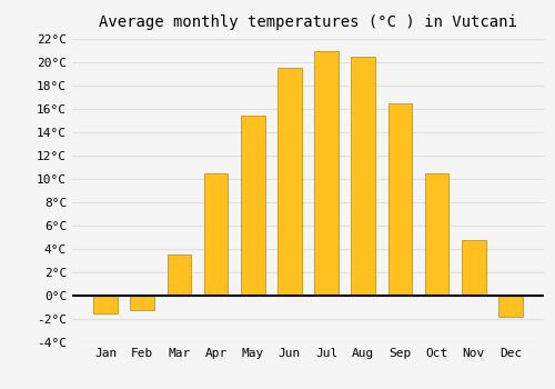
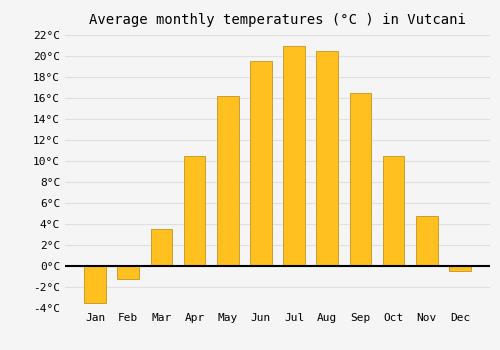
Jan: -1.5°C -> -3.5°C
May: 15.4°C -> 16.2°C
Dec: -1.8°C -> -0.5°C
